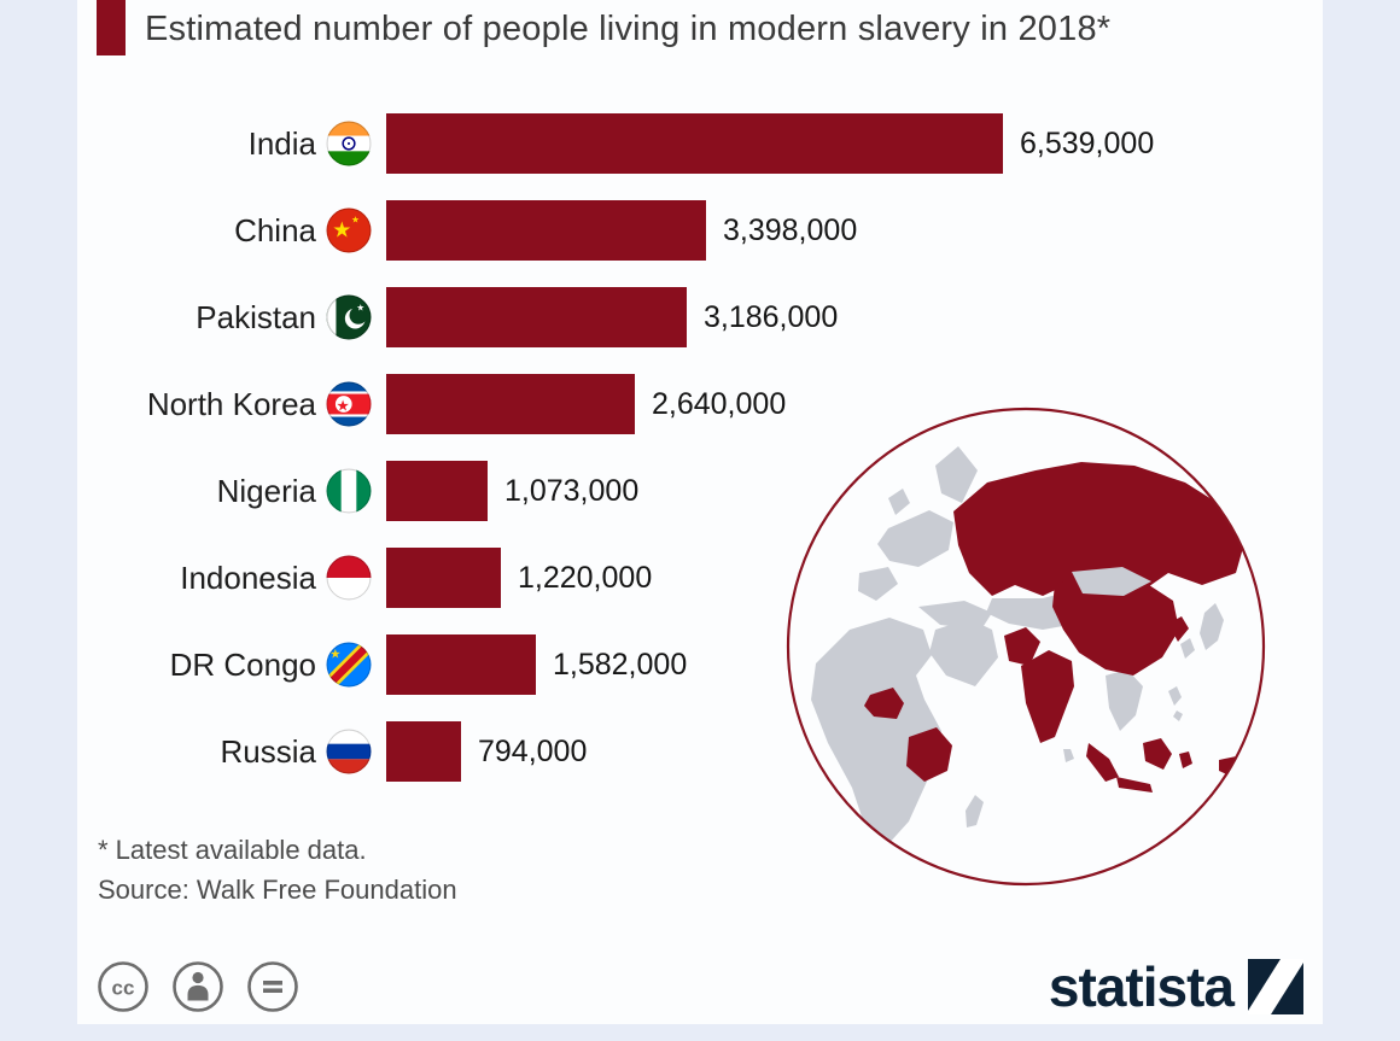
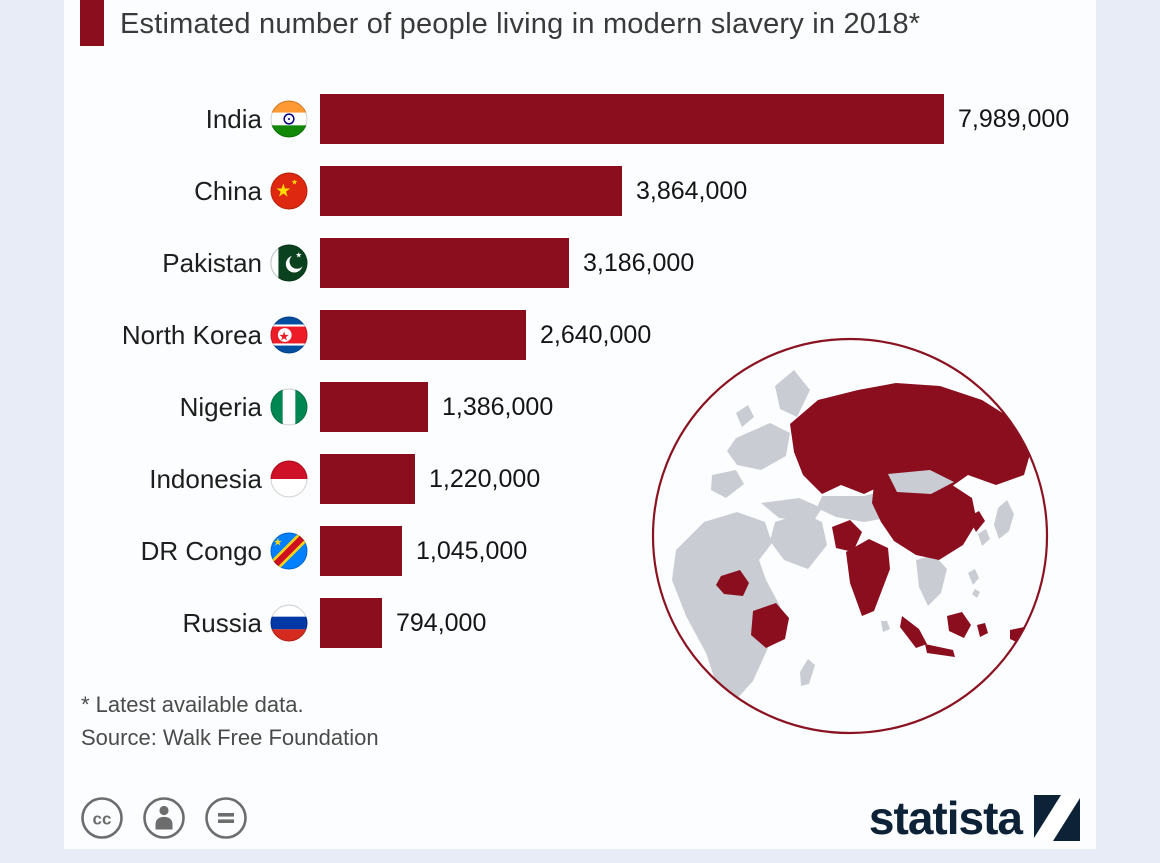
India: 6,539,000 -> 7,989,000
China: 3,398,000 -> 3,864,000
Nigeria: 1,073,000 -> 1,386,000
DR Congo: 1,582,000 -> 1,045,000
